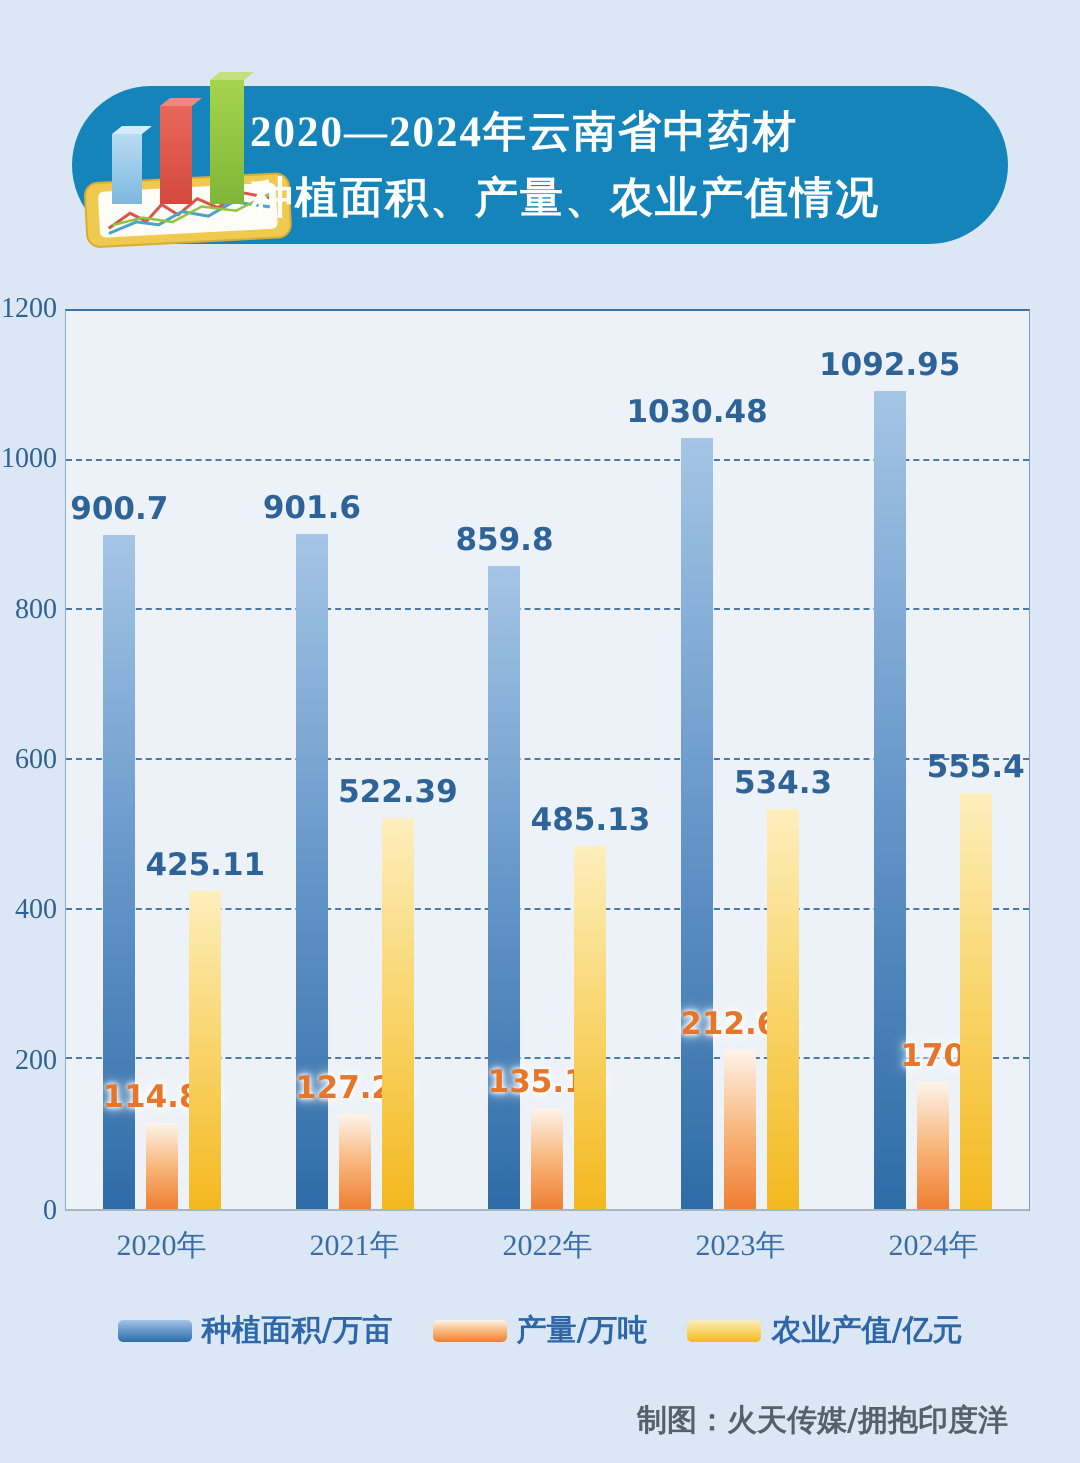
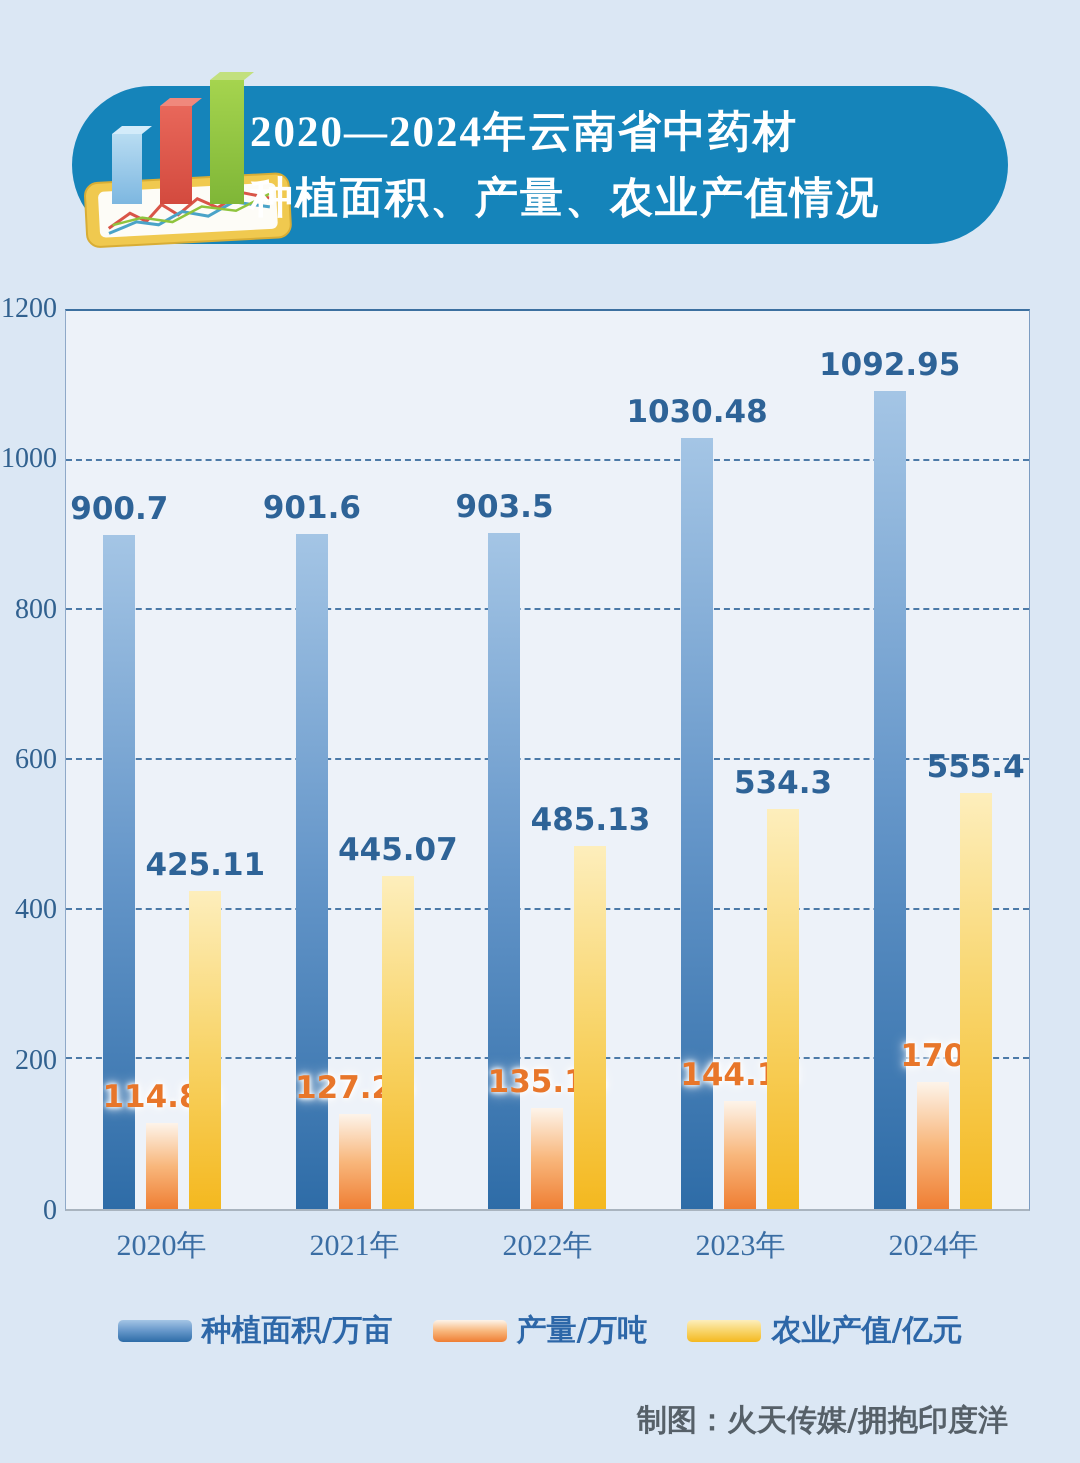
农业产值/亿元/2021年: 522.39 -> 445.07
种植面积/万亩/2022年: 859.8 -> 903.5
产量/万吨/2023年: 212.61 -> 144.18
